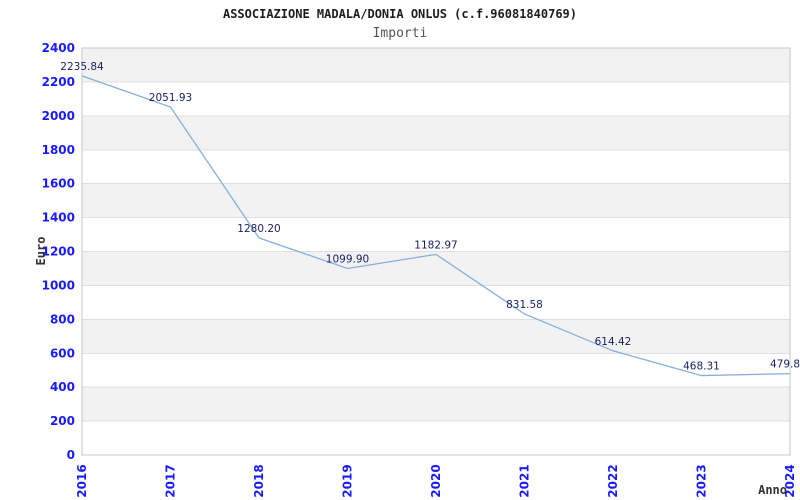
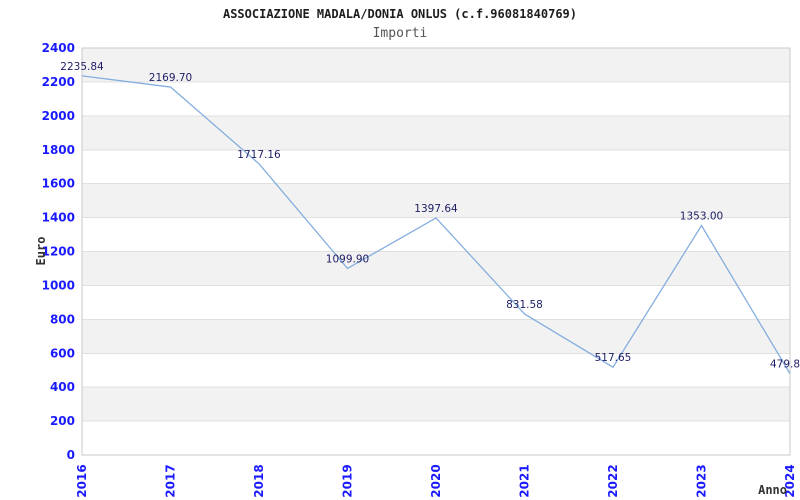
2017: 2051.93 -> 2169.70
2018: 1280.20 -> 1717.16
2020: 1182.97 -> 1397.64
2022: 614.42 -> 517.65
2023: 468.31 -> 1353.00
